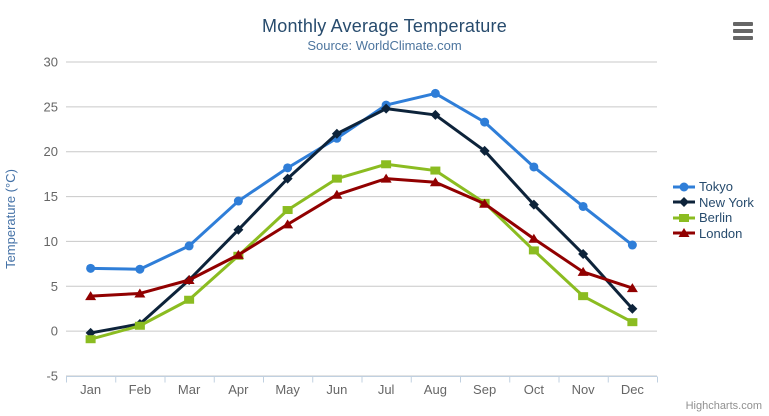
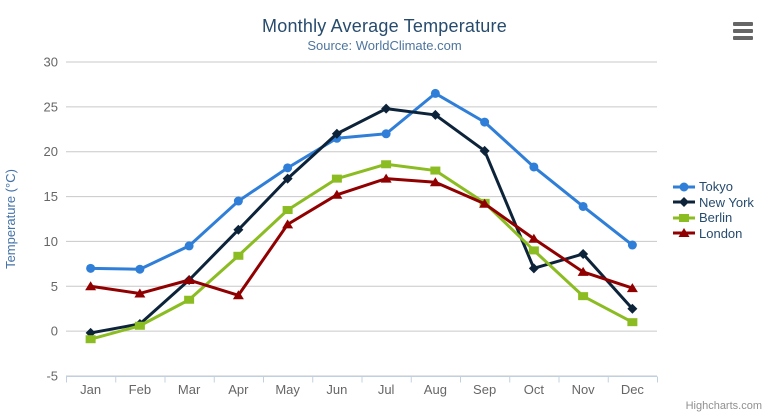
London/Jan: 4 -> 5
London/Apr: 8 -> 4
Tokyo/Jul: 25 -> 22
New York/Oct: 14 -> 7
